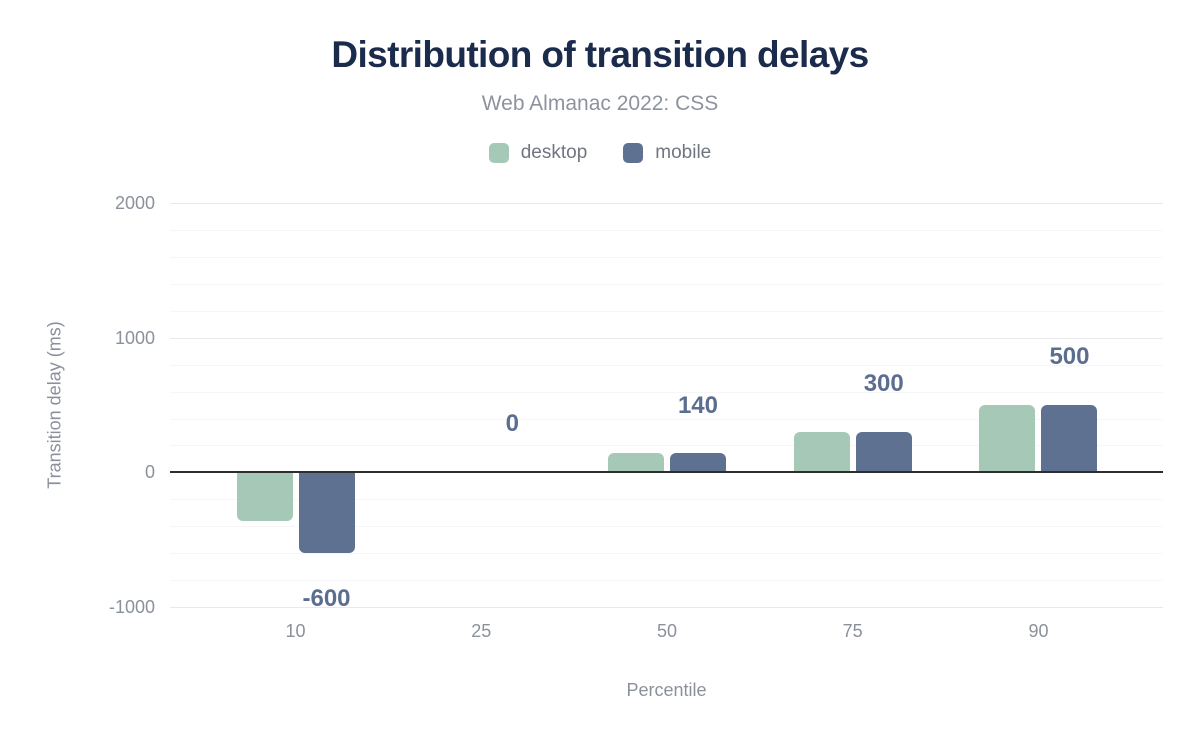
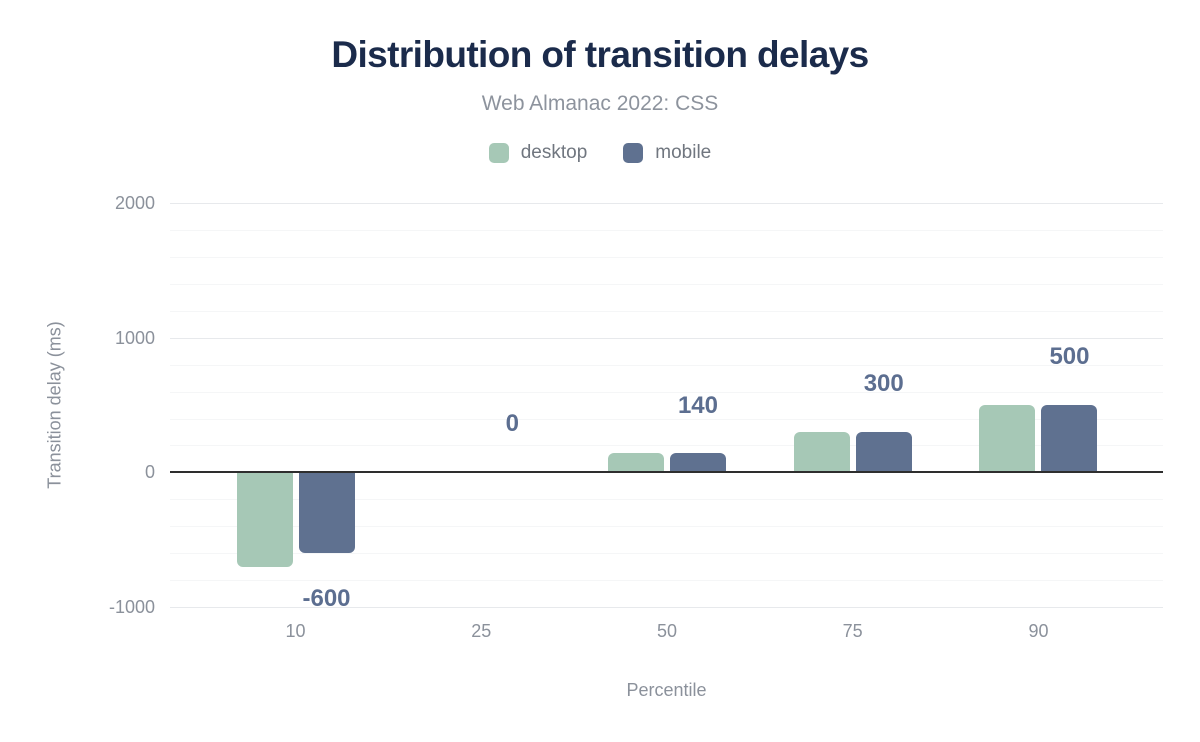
desktop/10: -360 -> -700
